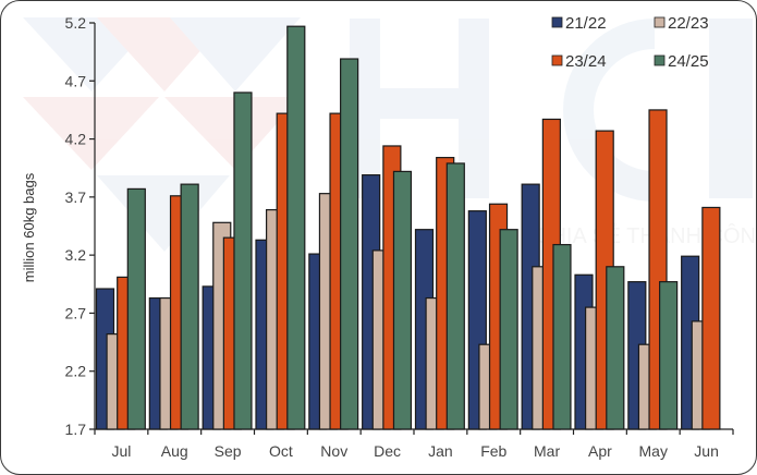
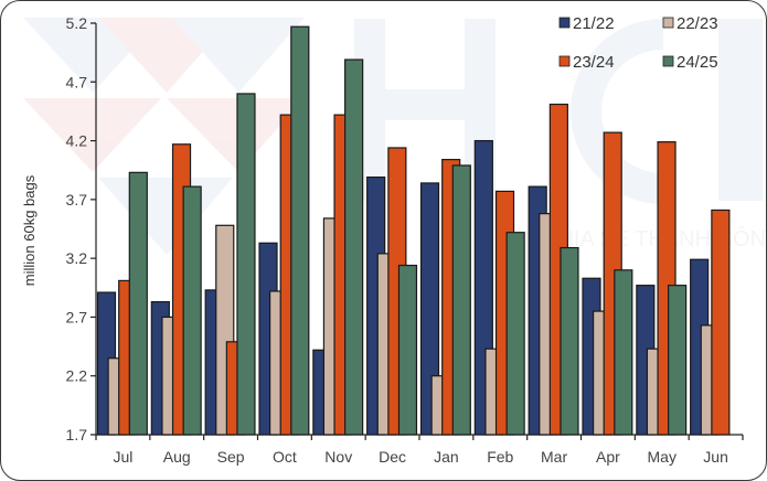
22/23/Jul: 2.52 -> 2.35
24/25/Jul: 3.77 -> 3.93
22/23/Aug: 2.83 -> 2.70
23/24/Aug: 3.71 -> 4.17
23/24/Sep: 3.35 -> 2.49
22/23/Oct: 3.59 -> 2.92
21/22/Nov: 3.21 -> 2.42
22/23/Nov: 3.73 -> 3.54
24/25/Dec: 3.92 -> 3.14
21/22/Jan: 3.42 -> 3.84
22/23/Jan: 2.83 -> 2.20
21/22/Feb: 3.58 -> 4.20
23/24/Feb: 3.64 -> 3.77
22/23/Mar: 3.10 -> 3.58
23/24/Mar: 4.37 -> 4.51
23/24/May: 4.45 -> 4.19
